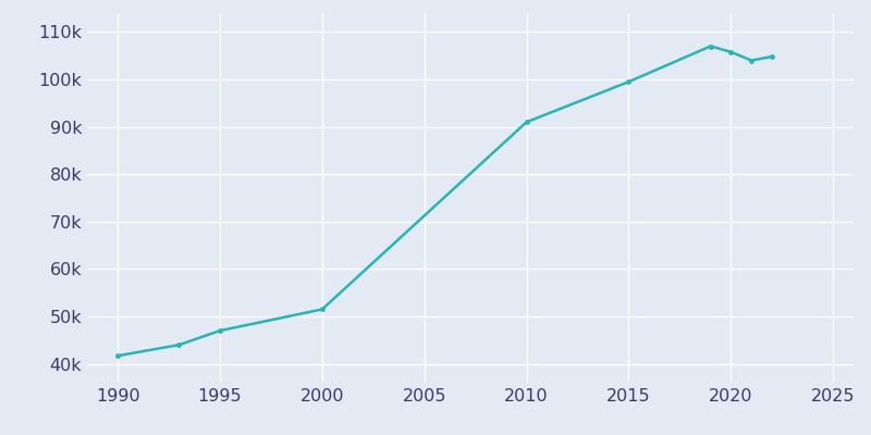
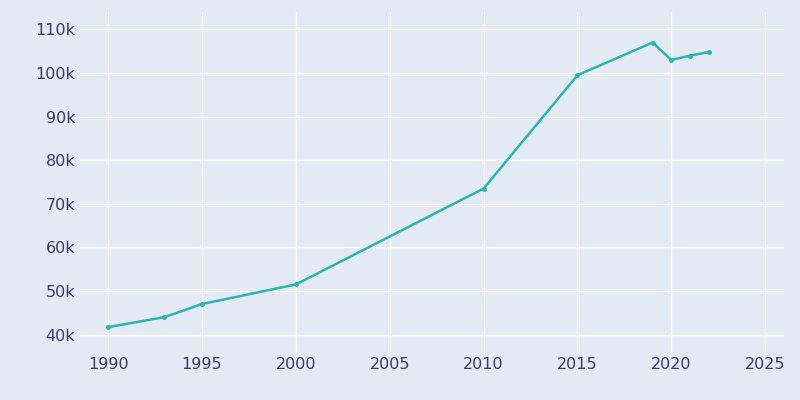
2010: 91.0k -> 73.5k
2020: 105.8k -> 103.0k
